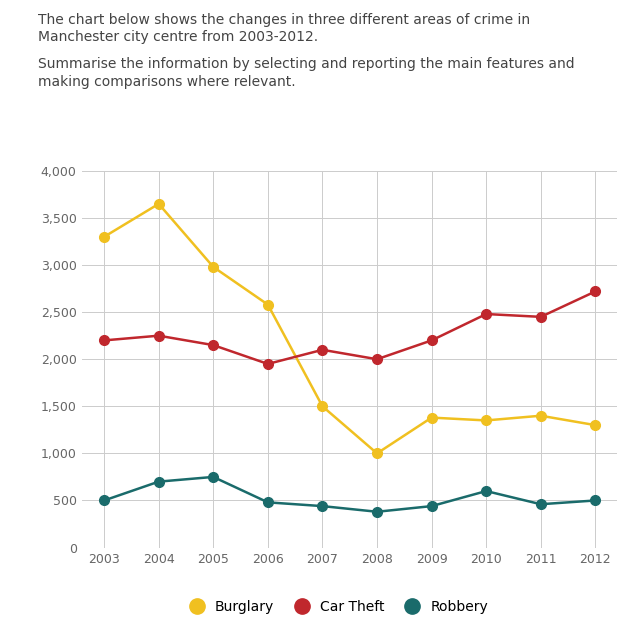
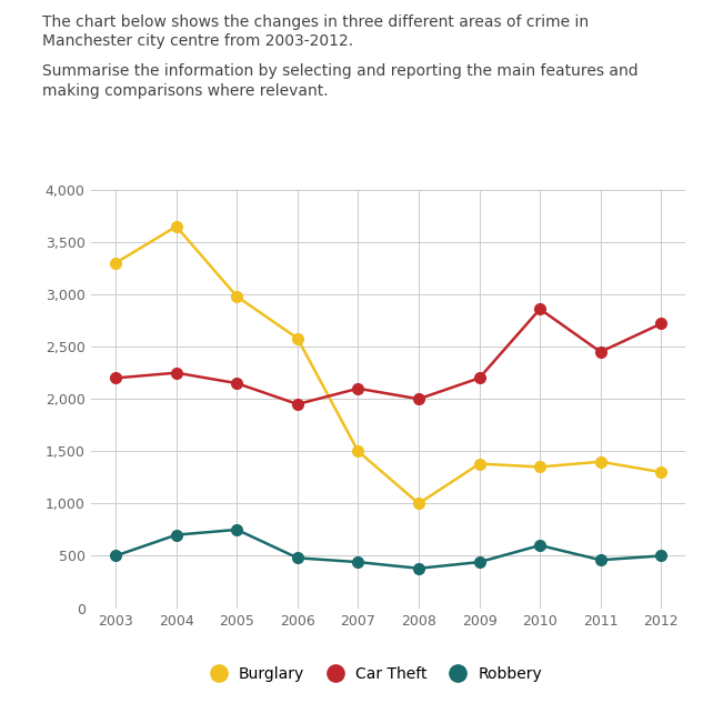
Car Theft/2010: 2,480 -> 2,860
